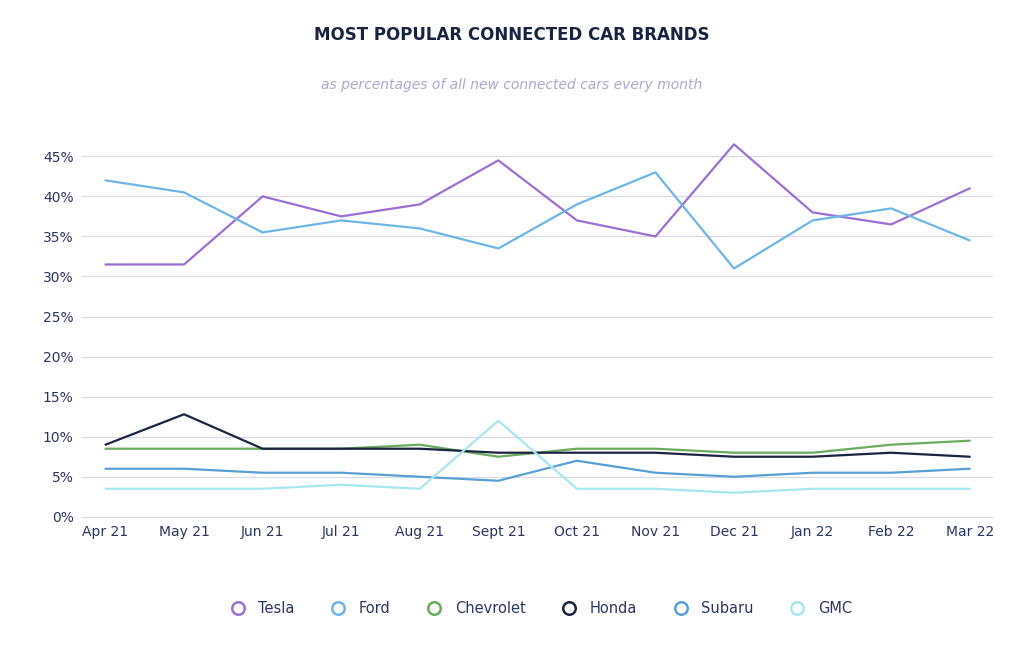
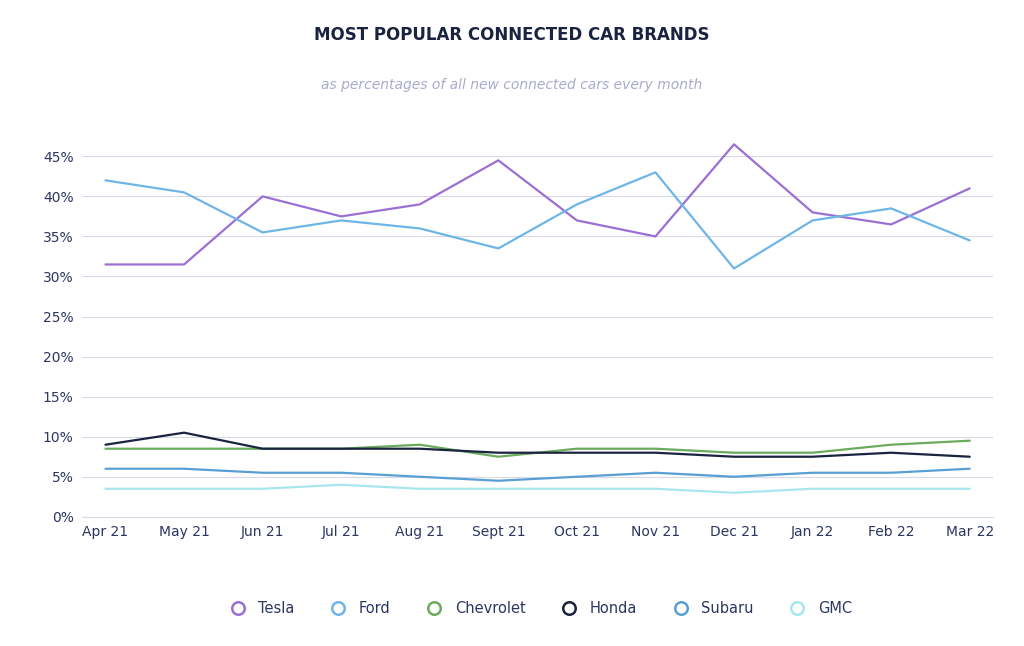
Honda/May 21: 12.8% -> 10.5%
GMC/Sept 21: 12.0% -> 3.5%
Subaru/Oct 21: 7.0% -> 5.0%
